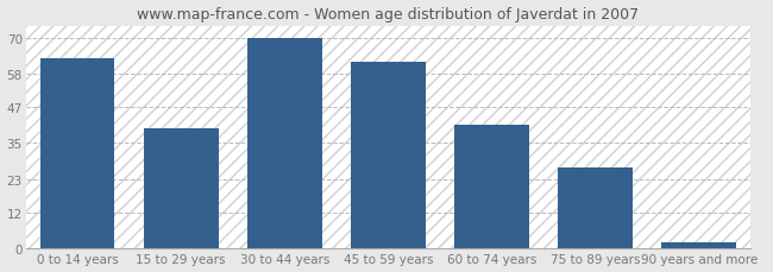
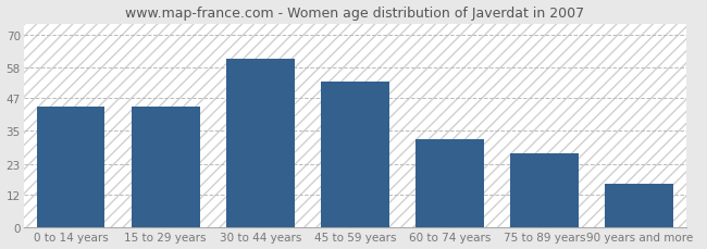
0 to 14 years: 63 -> 44
15 to 29 years: 40 -> 44
30 to 44 years: 70 -> 61
45 to 59 years: 62 -> 53
60 to 74 years: 41 -> 32
90 years and more: 2 -> 16
